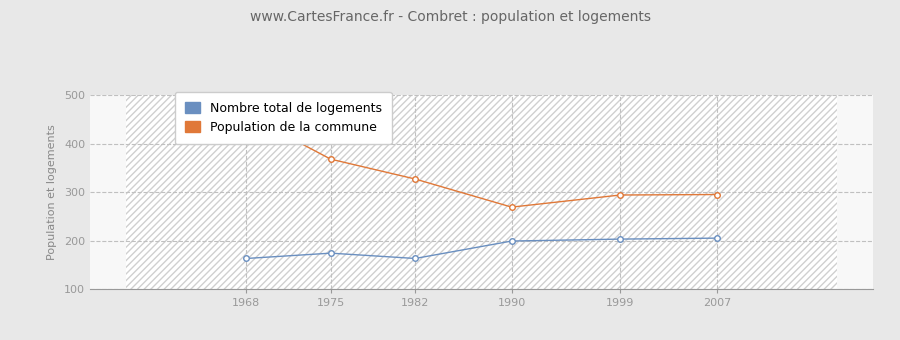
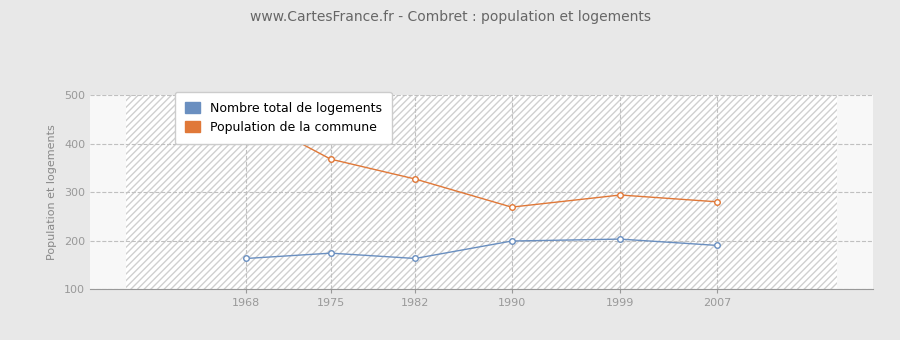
Nombre total de logements/2007: 205 -> 190
Population de la commune/2007: 295 -> 280
